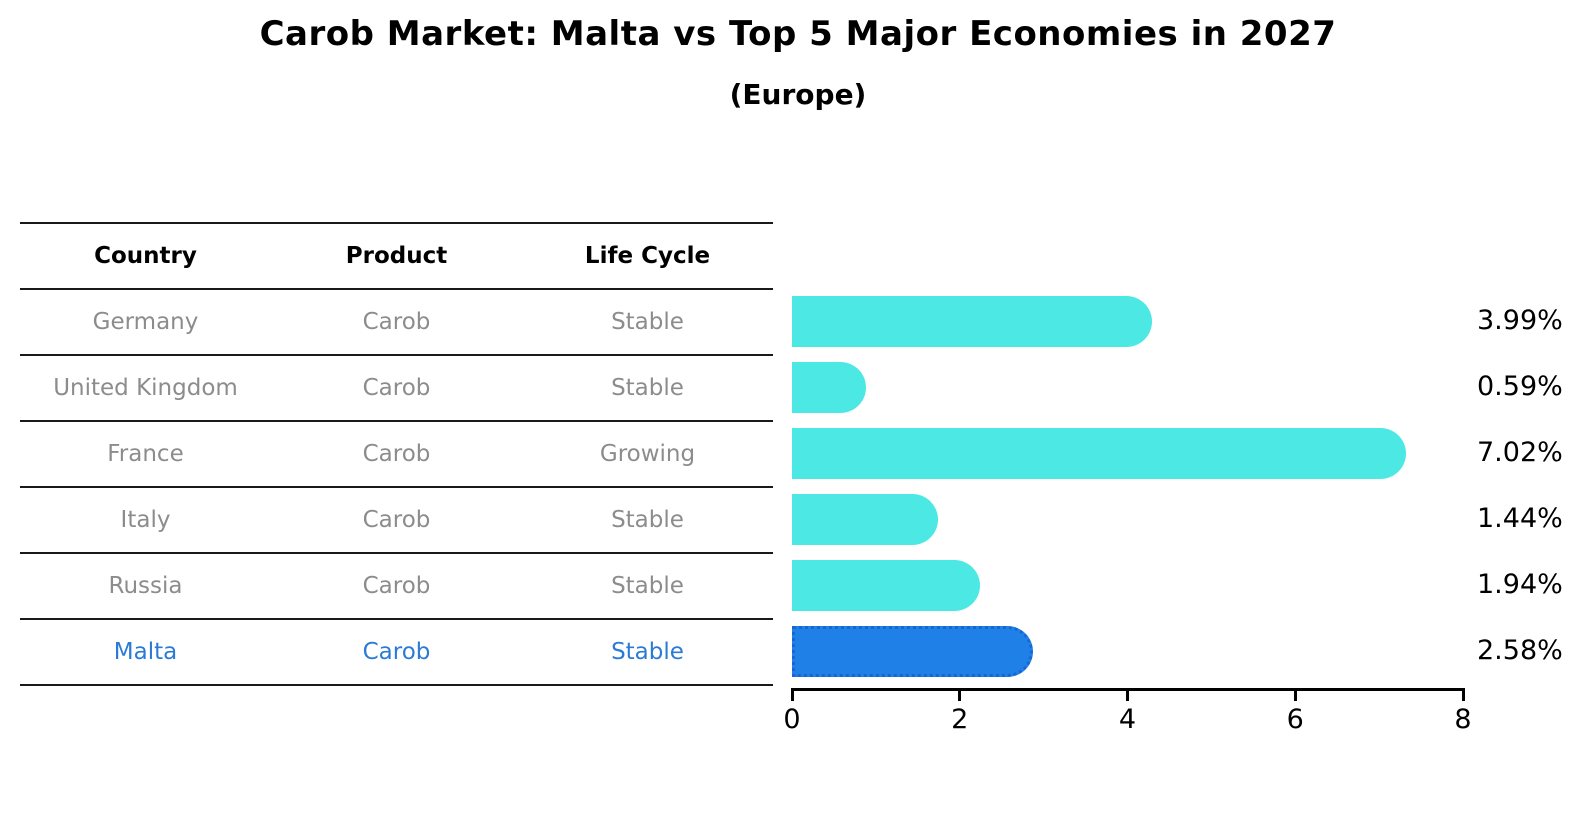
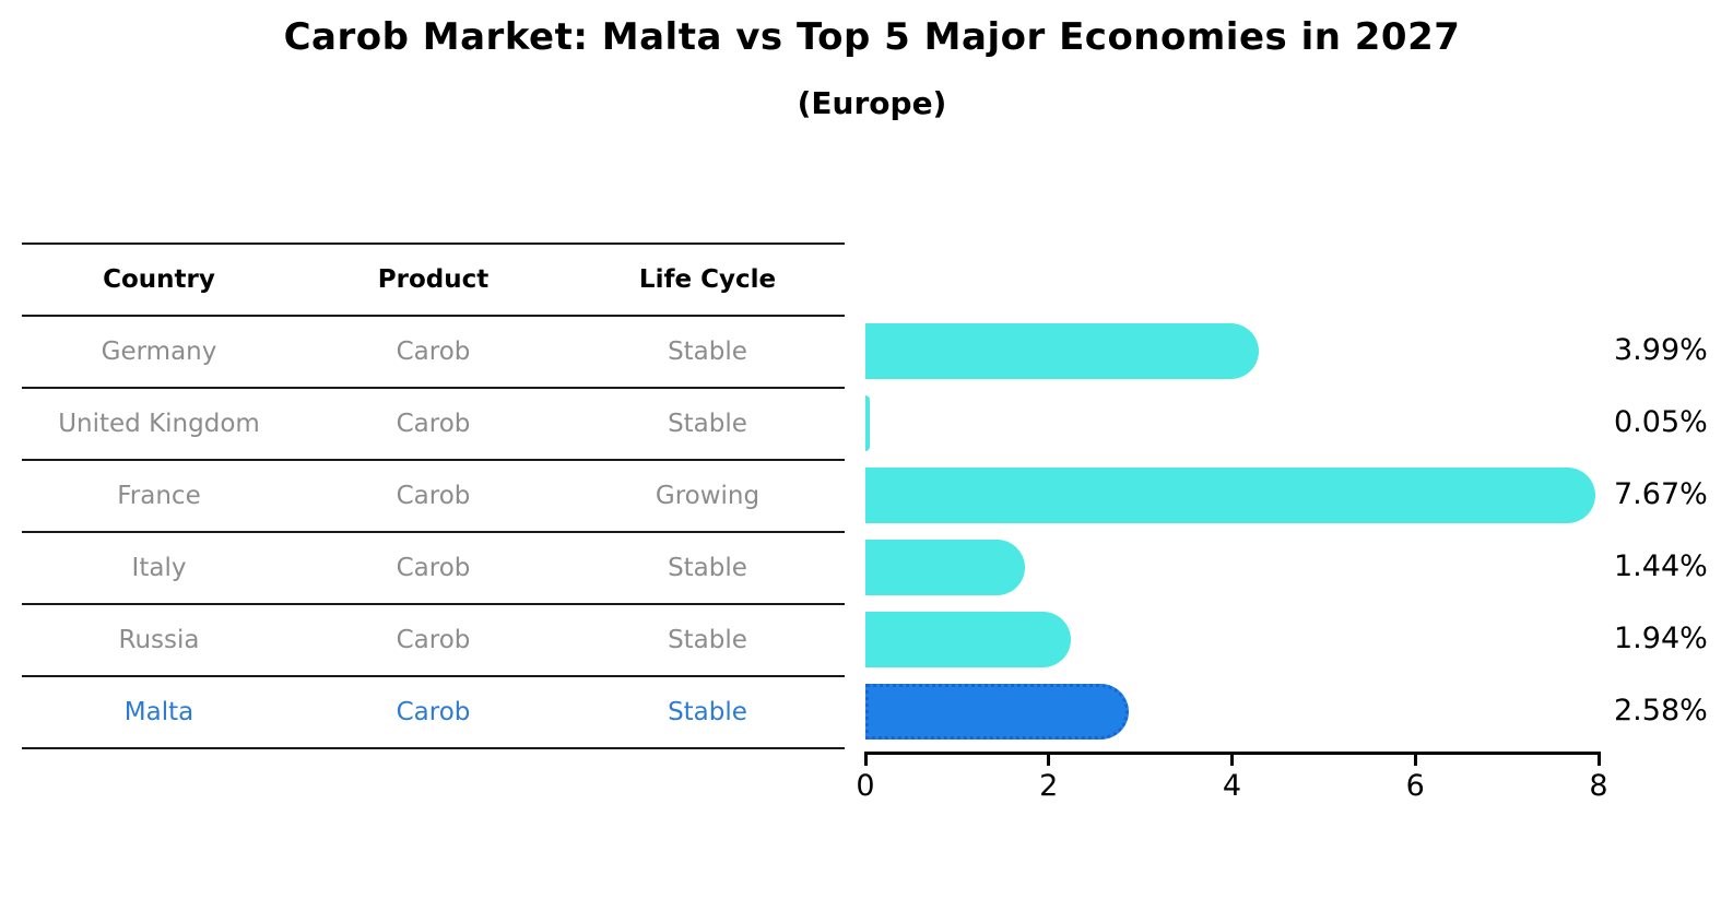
United Kingdom: 0.59% -> 0.05%
France: 7.02% -> 7.67%
